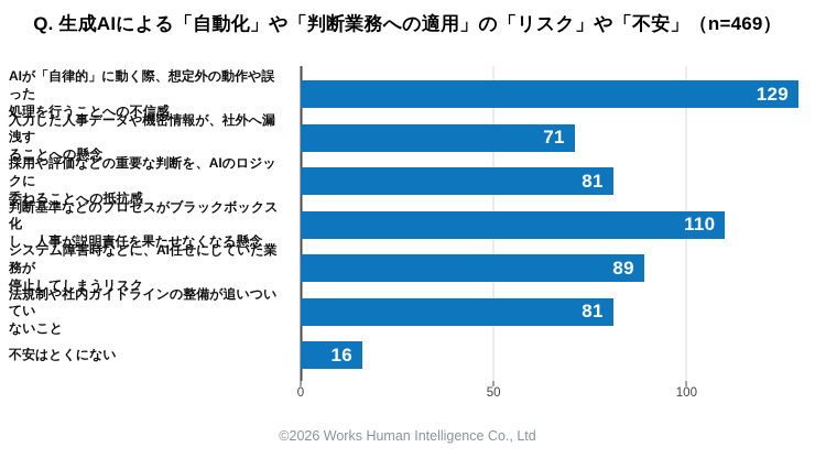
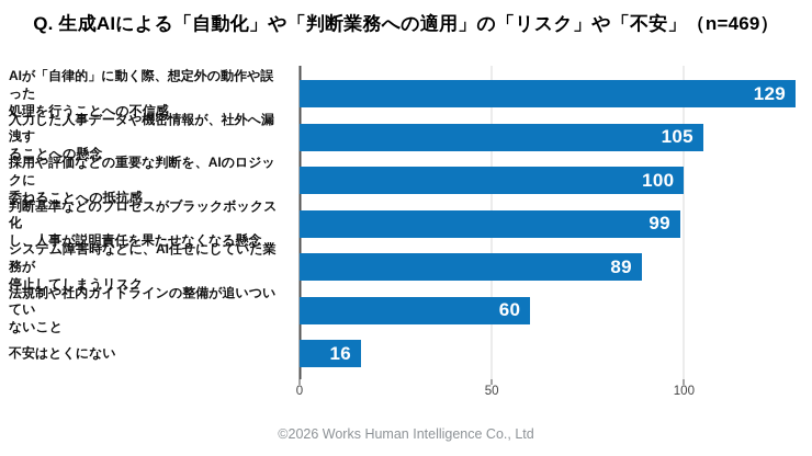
入力した人事データや機密情報が、社外へ漏洩す ることへの懸念: 71 -> 105
採用や評価などの重要な判断を、AIのロジックに 委ねることへの抵抗感: 81 -> 100
判断基準などのプロセスがブラックボックス化 し、人事が説明責任を果たせなくなる懸念: 110 -> 99
法規制や社内ガイドラインの整備が追いついてい ないこと: 81 -> 60
